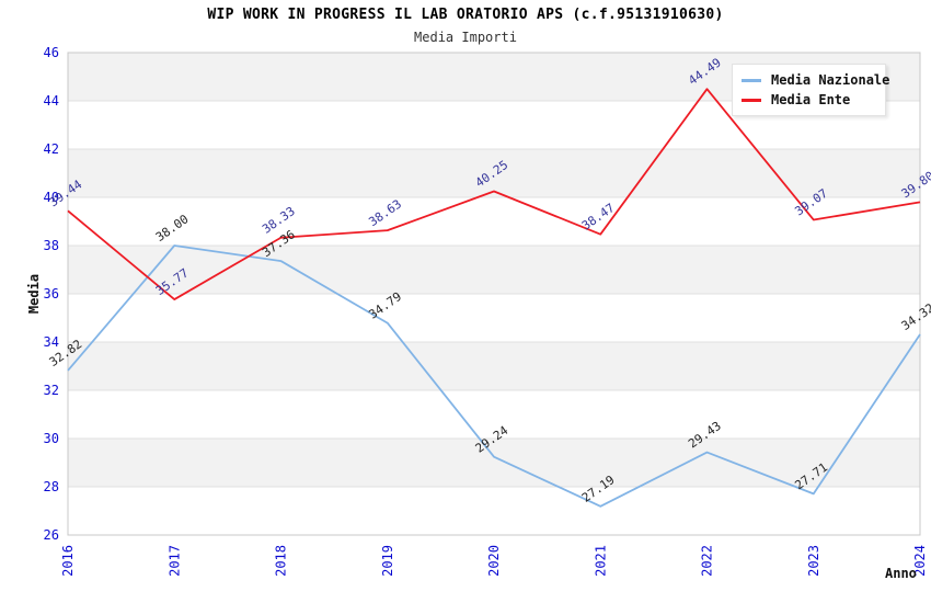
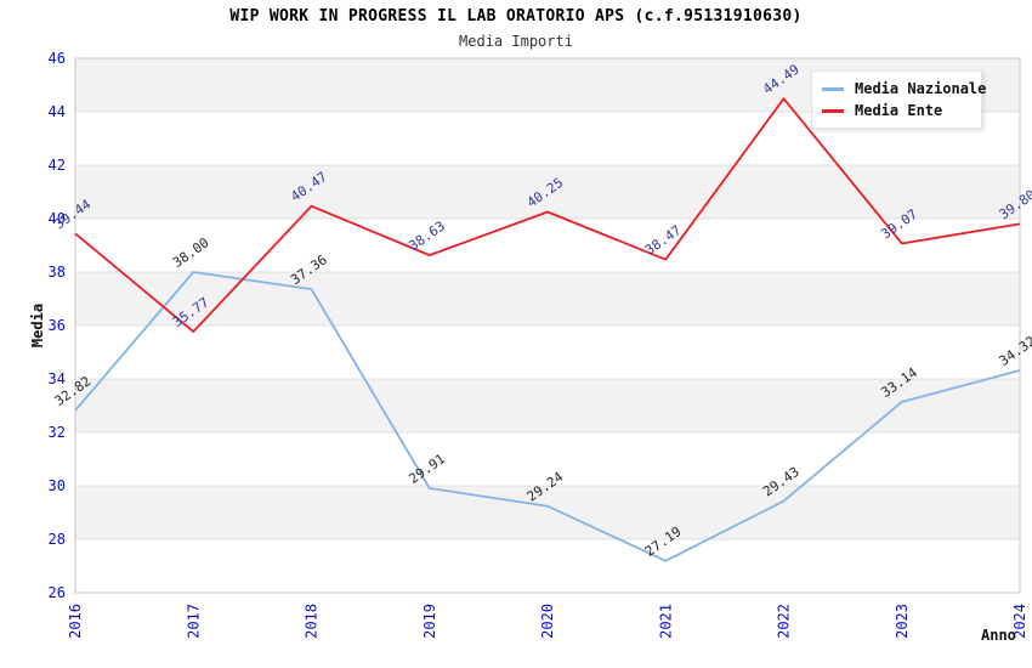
Media Ente/2018: 38.33 -> 40.47
Media Nazionale/2019: 34.79 -> 29.91
Media Nazionale/2023: 27.71 -> 33.14
